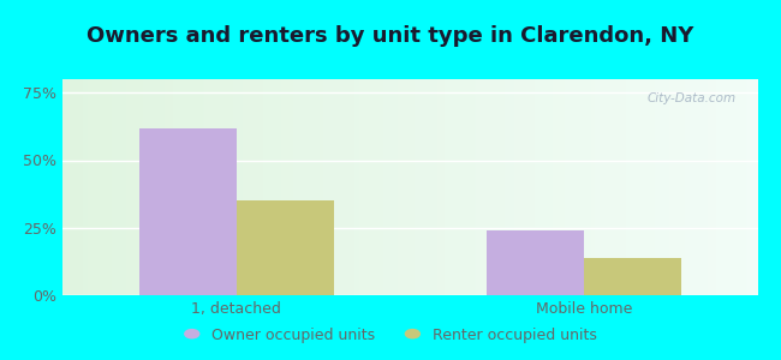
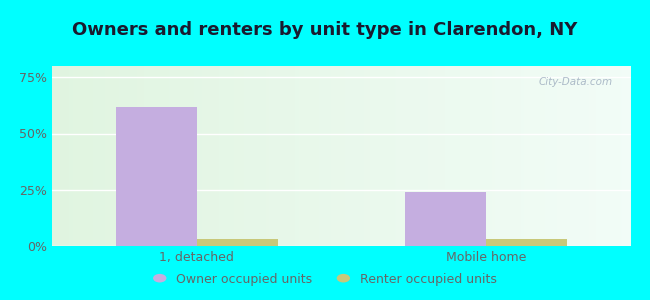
Renter occupied units/1, detached: 35% -> 3%
Renter occupied units/Mobile home: 14% -> 3%
